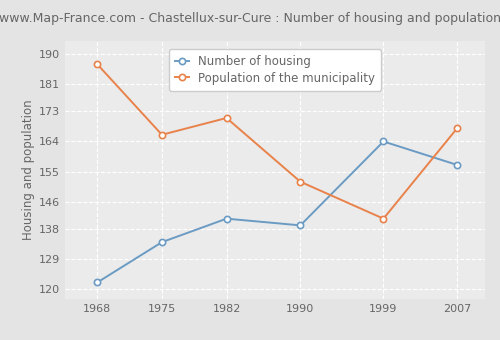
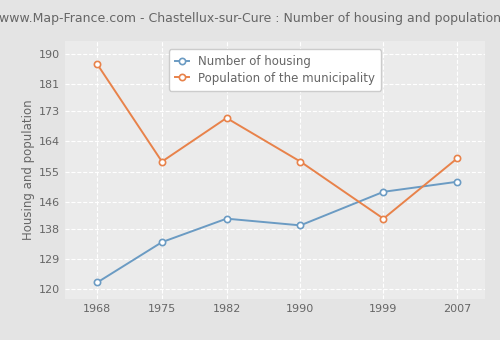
Population of the municipality/1975: 166 -> 158
Population of the municipality/1990: 152 -> 158
Number of housing/1999: 164 -> 149
Number of housing/2007: 157 -> 152
Population of the municipality/2007: 168 -> 159
